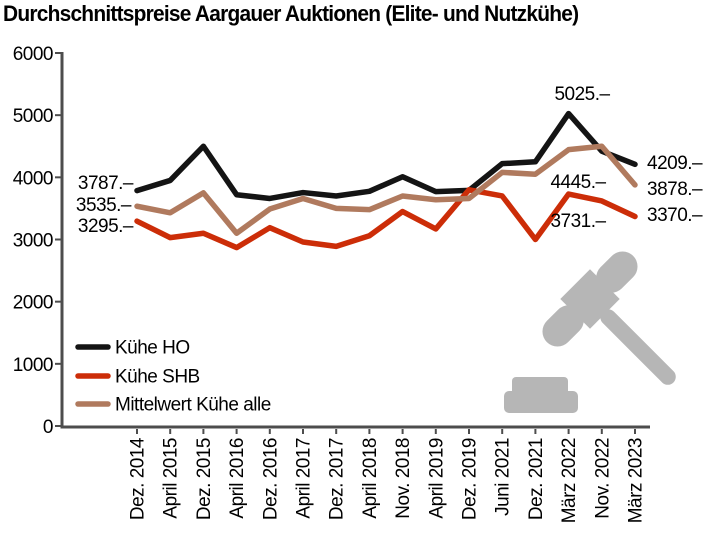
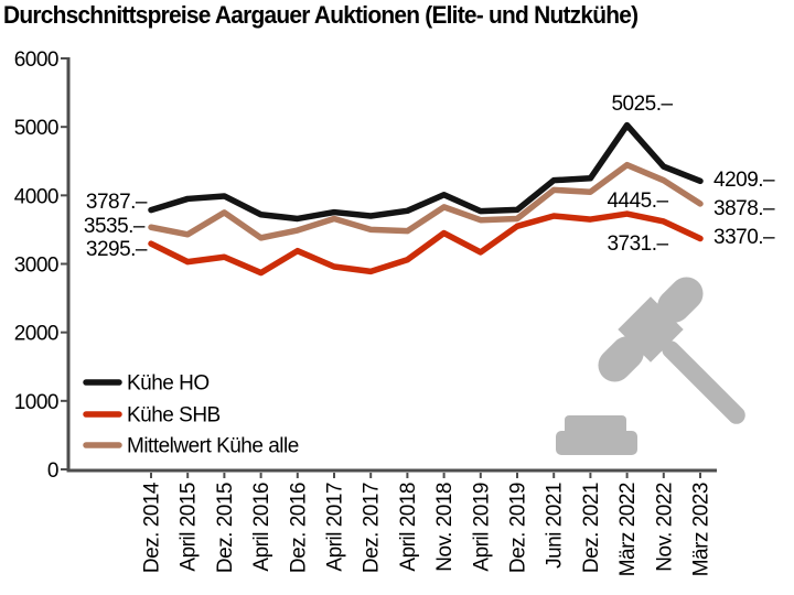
Kühe HO/Dez. 2015: 4500 -> 4000
Mittelwert Kühe alle/April 2016: 3100 -> 3400
Mittelwert Kühe alle/Nov. 2018: 3700 -> 3800
Kühe SHB/Dez. 2019: 3800 -> 3600
Kühe SHB/Dez. 2021: 3000 -> 3600
Mittelwert Kühe alle/Nov. 2022: 4500 -> 4200
